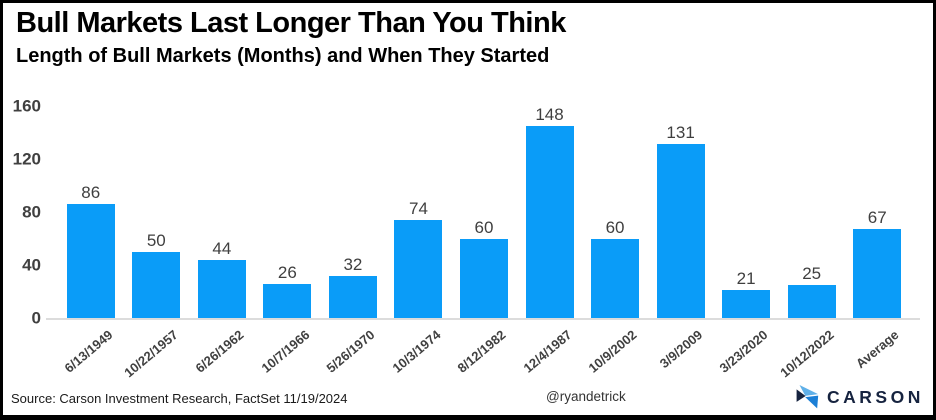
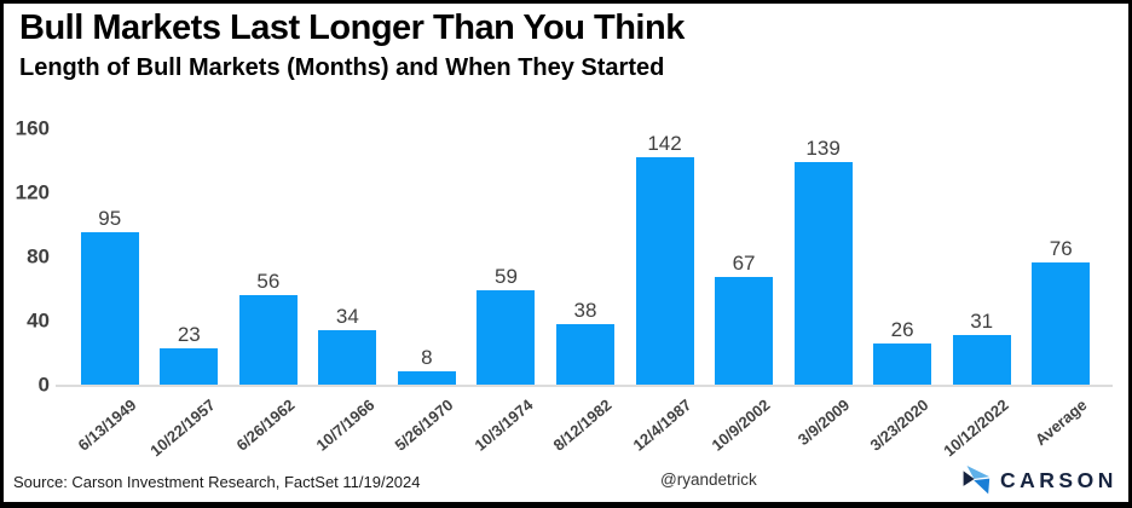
6/13/1949: 86 -> 95
10/22/1957: 50 -> 23
6/26/1962: 44 -> 56
10/7/1966: 26 -> 34
5/26/1970: 32 -> 8
10/3/1974: 74 -> 59
8/12/1982: 60 -> 38
12/4/1987: 148 -> 142
10/9/2002: 60 -> 67
3/9/2009: 131 -> 139
3/23/2020: 21 -> 26
10/12/2022: 25 -> 31
Average: 67 -> 76
